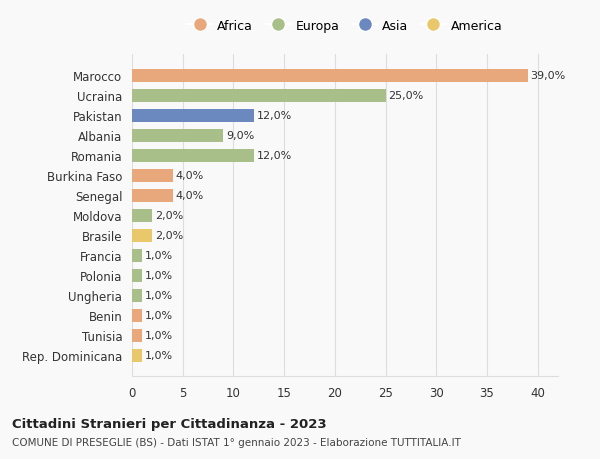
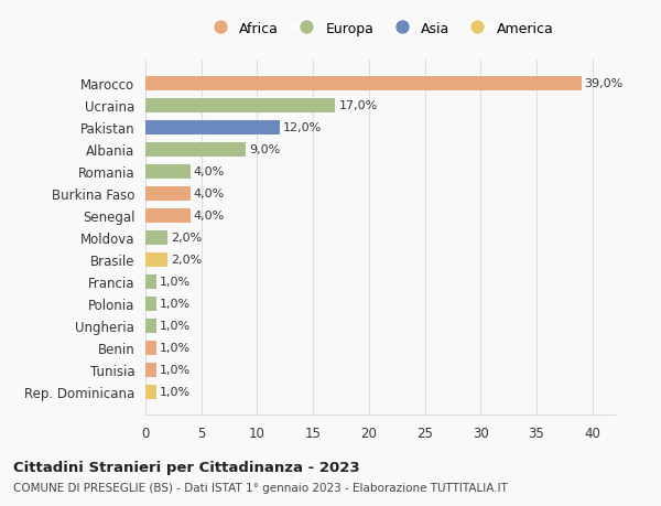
Ucraina: 25,0% -> 17,0%
Romania: 12,0% -> 4,0%
